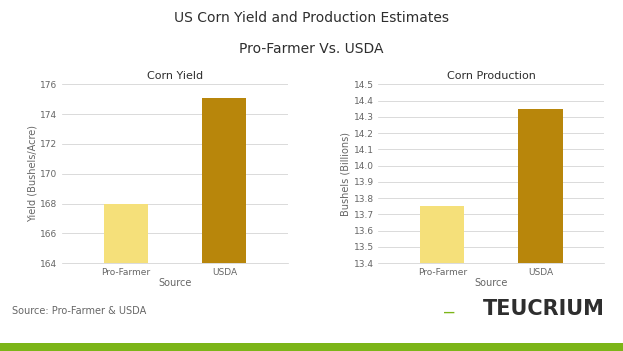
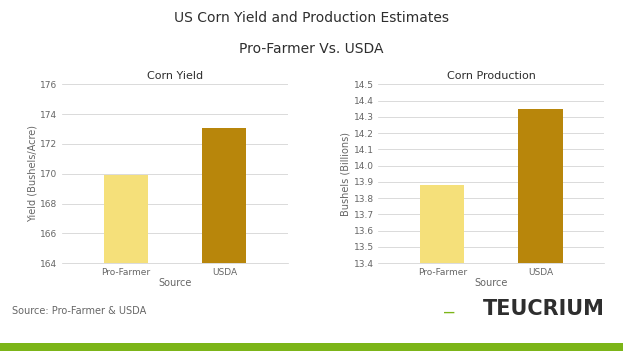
Corn Yield/Pro-Farmer: 168.0 -> 169.9
Corn Yield/USDA: 175.1 -> 173.1
Corn Production/Pro-Farmer: 13.75 -> 13.88
